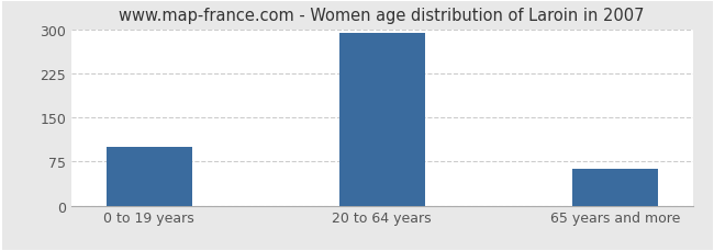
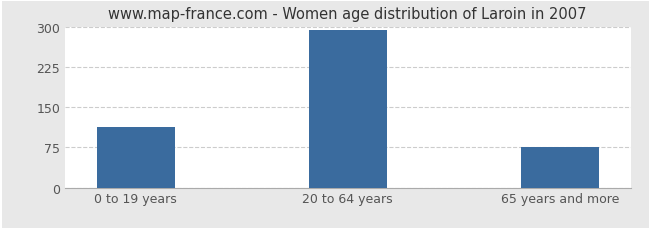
0 to 19 years: 100 -> 113
65 years and more: 62 -> 76
